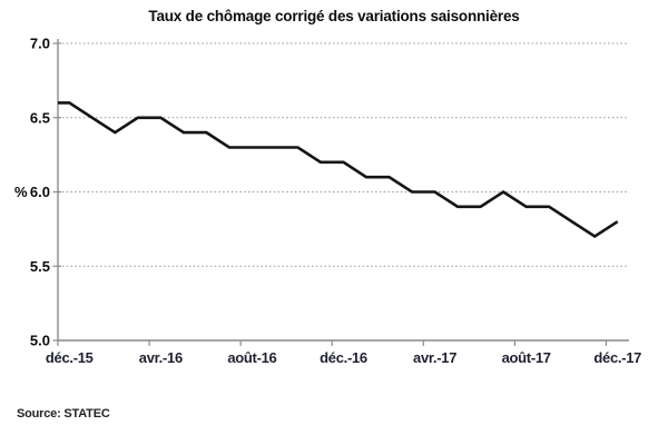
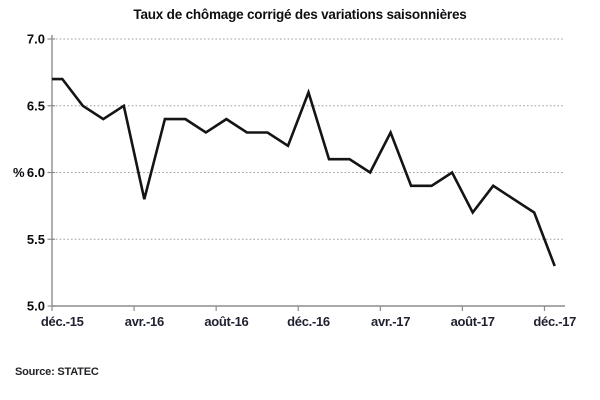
déc.-15: 6.6 -> 6.7
avr.-16: 6.5 -> 5.8
août-16: 6.3 -> 6.4
déc.-16: 6.2 -> 6.6
avr.-17: 6.0 -> 6.3
août-17: 5.9 -> 5.7
déc.-17: 5.8 -> 5.3
